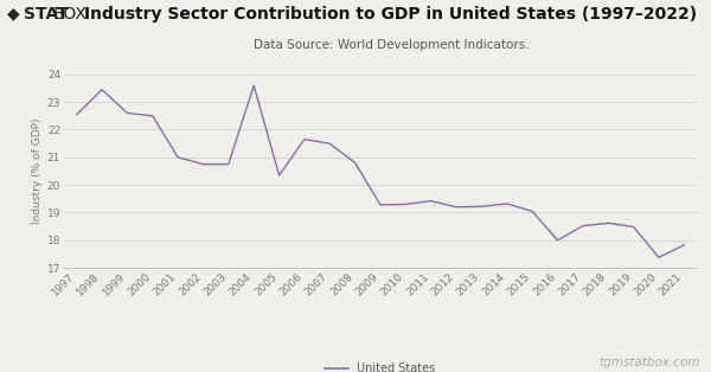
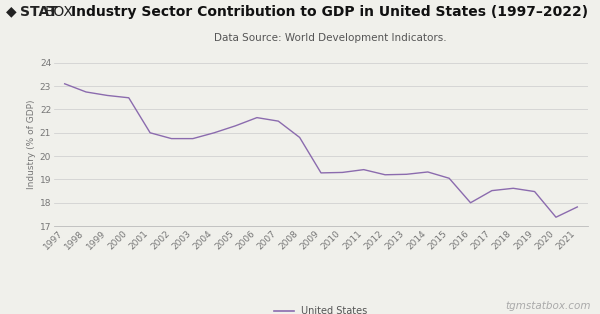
1997: 22.55 -> 23.10
1998: 23.45 -> 22.75
2004: 23.60 -> 21.00
2005: 20.35 -> 21.30
